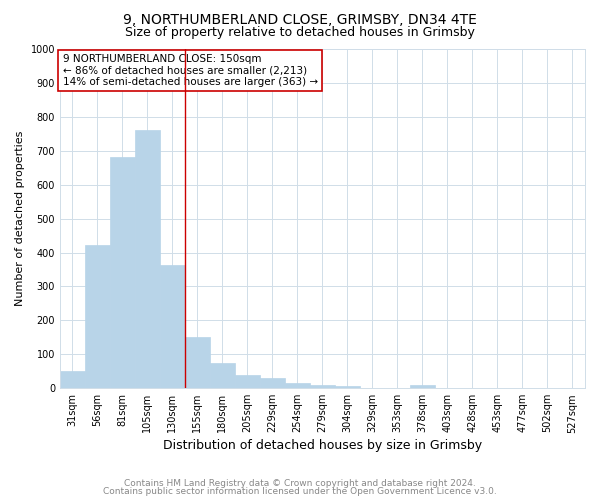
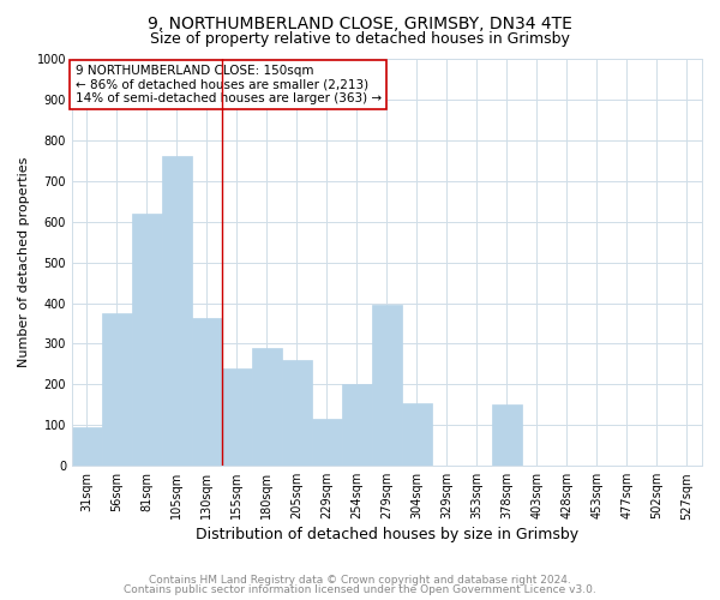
31sqm: 50 -> 95
56sqm: 422 -> 375
81sqm: 683 -> 620
155sqm: 152 -> 240
180sqm: 75 -> 290
205sqm: 38 -> 260
229sqm: 30 -> 115
254sqm: 15 -> 200
279sqm: 10 -> 395
304sqm: 7 -> 155
378sqm: 8 -> 150
